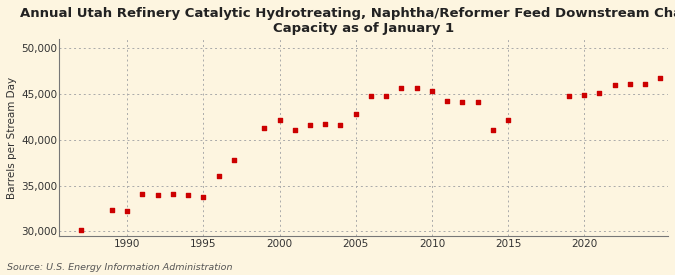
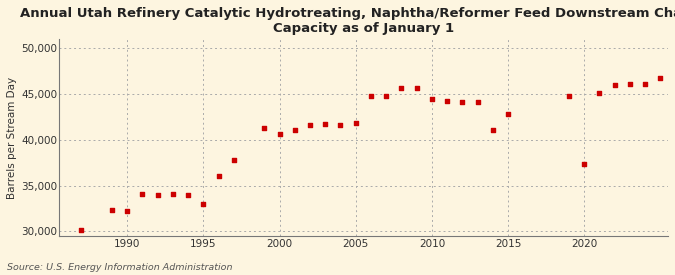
1995: 33,800 -> 33,000
2000: 42,200 -> 40,600
2005: 42,800 -> 41,800
2010: 45,300 -> 44,400
2015: 42,100 -> 42,800
2020: 44,900 -> 37,400
